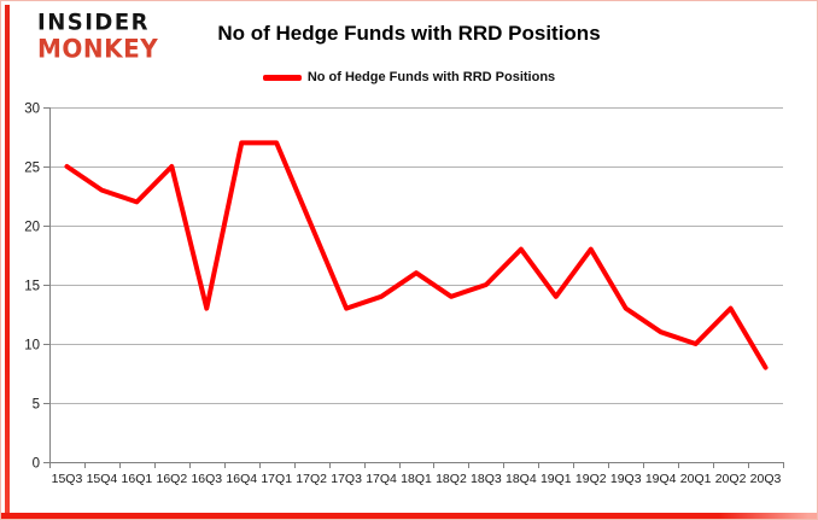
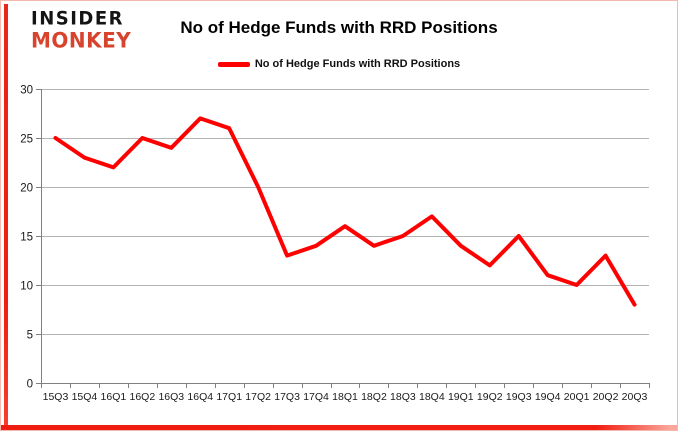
16Q3: 13 -> 24
17Q1: 27 -> 26
18Q4: 18 -> 17
19Q2: 18 -> 12
19Q3: 13 -> 15
